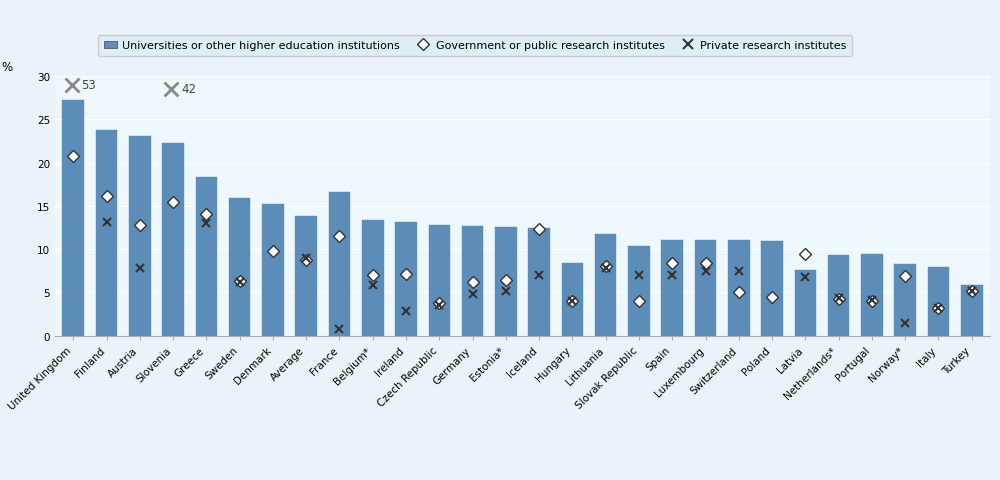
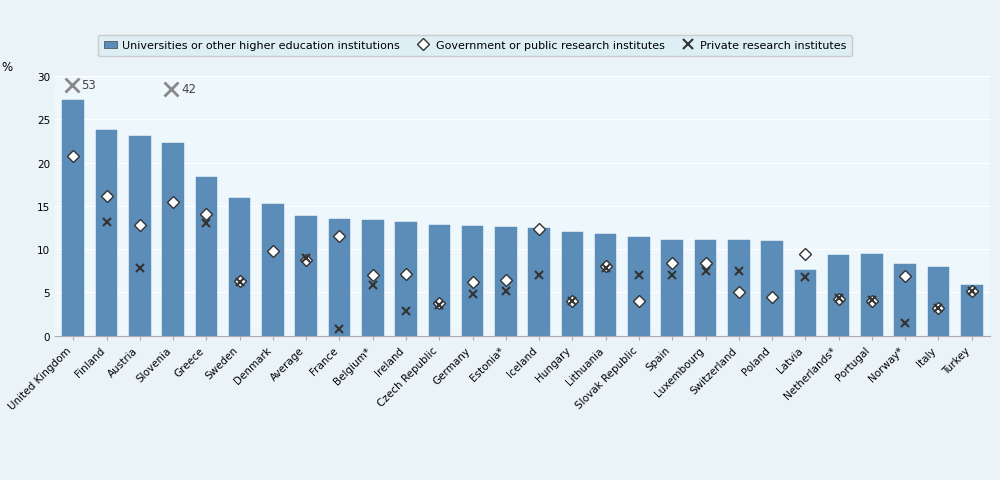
France: 16.6 -> 13.5
Hungary: 8.4 -> 12.0
Slovak Republic: 10.4 -> 11.4
